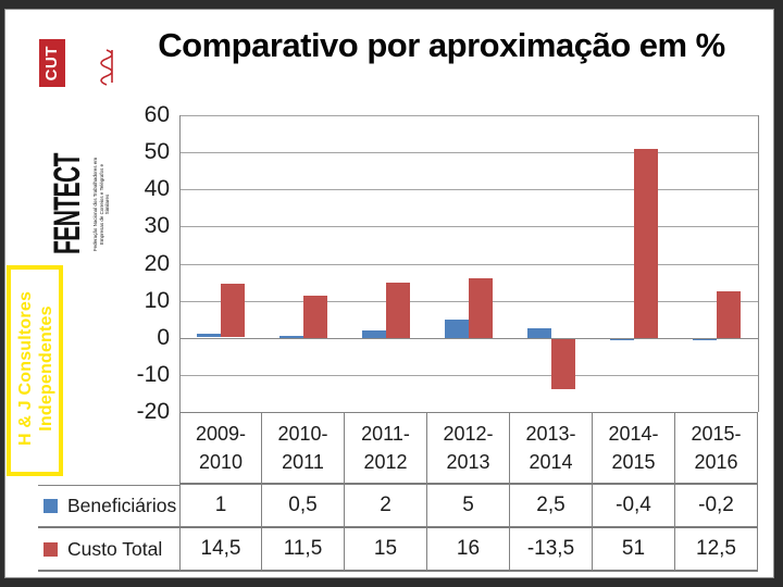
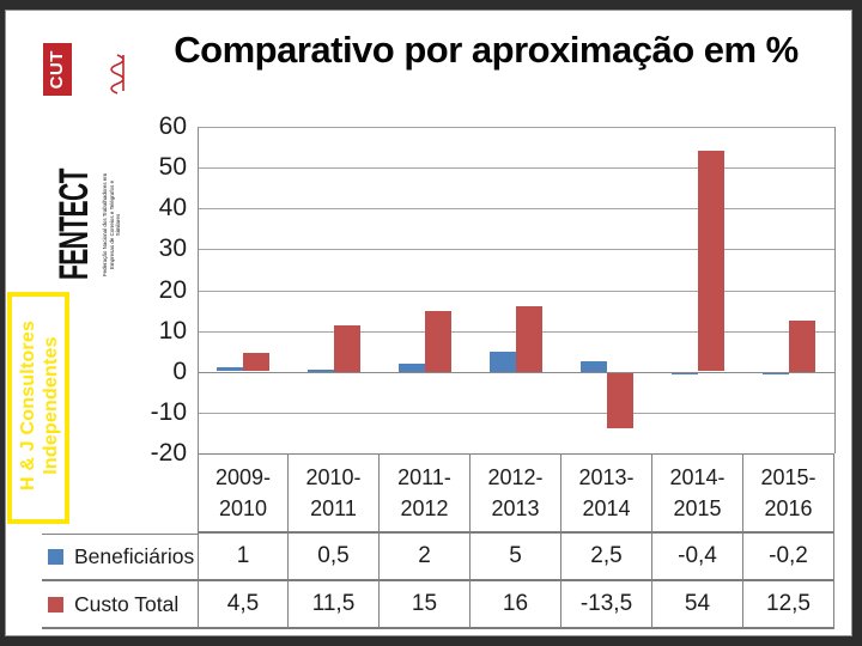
Custo Total/2009-2010: 14,5 -> 4,5
Custo Total/2014-2015: 51 -> 54
